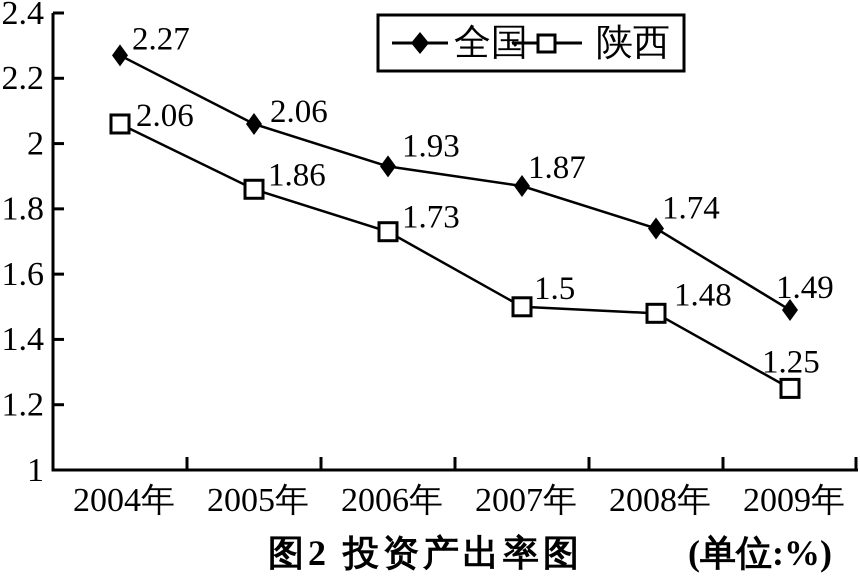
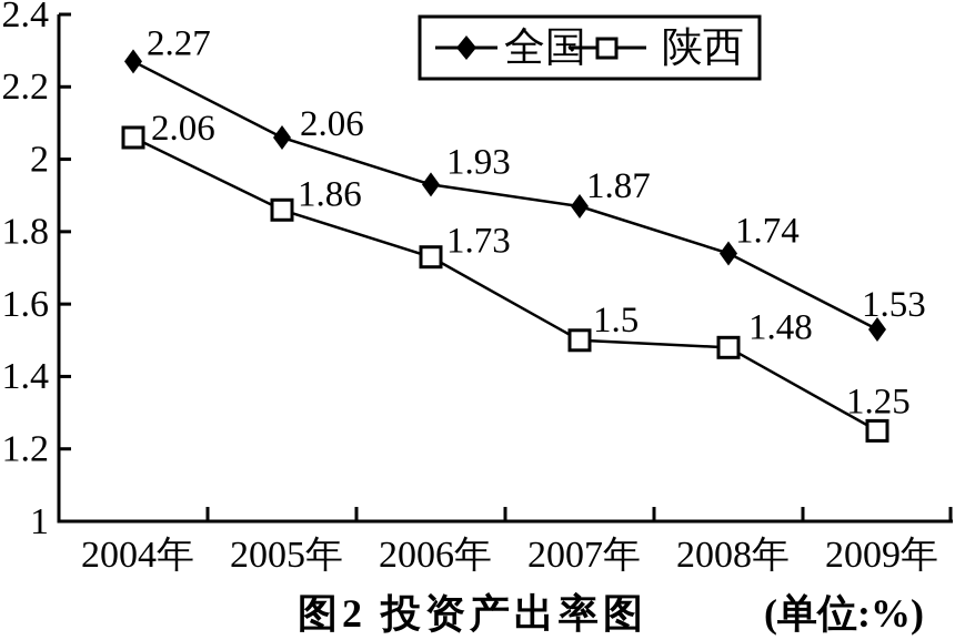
全国/2009年: 1.49 -> 1.53
